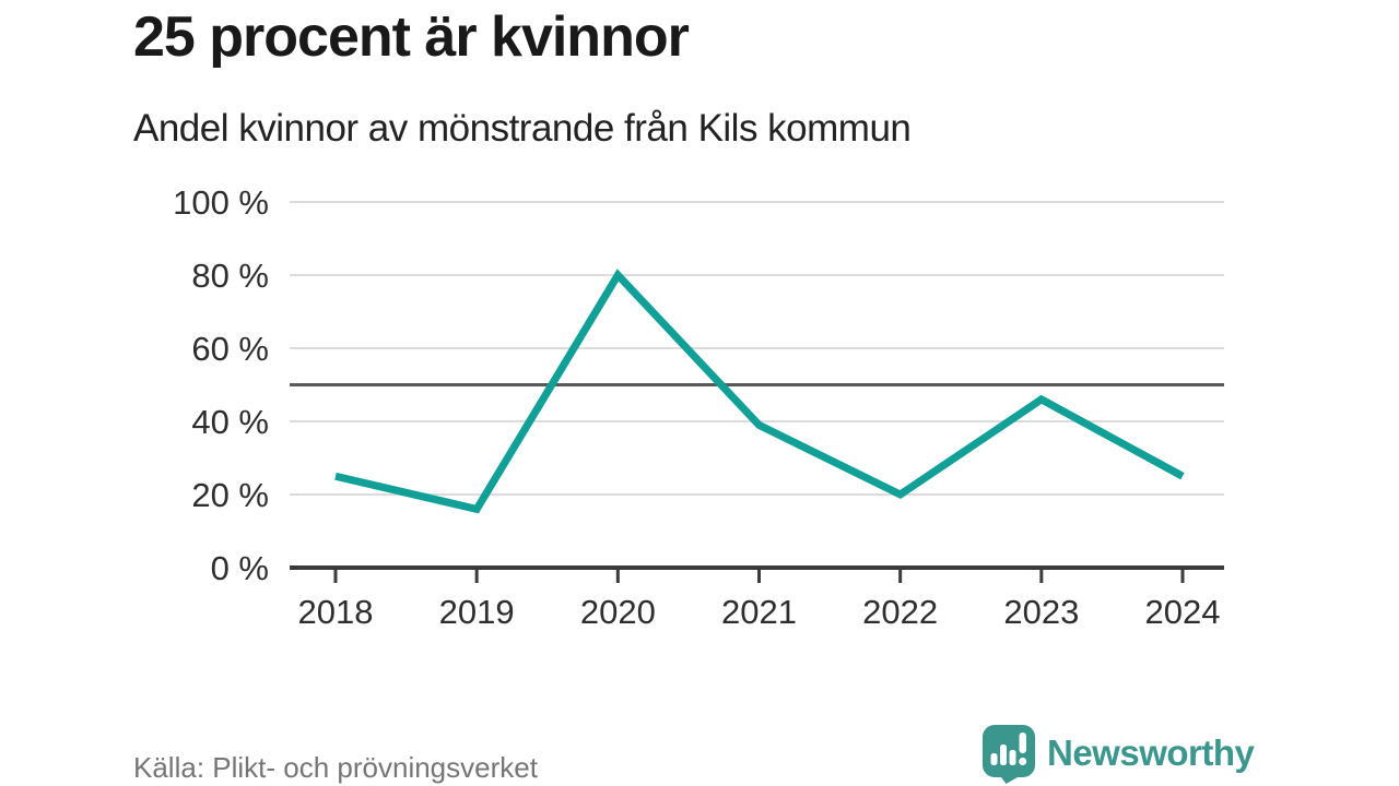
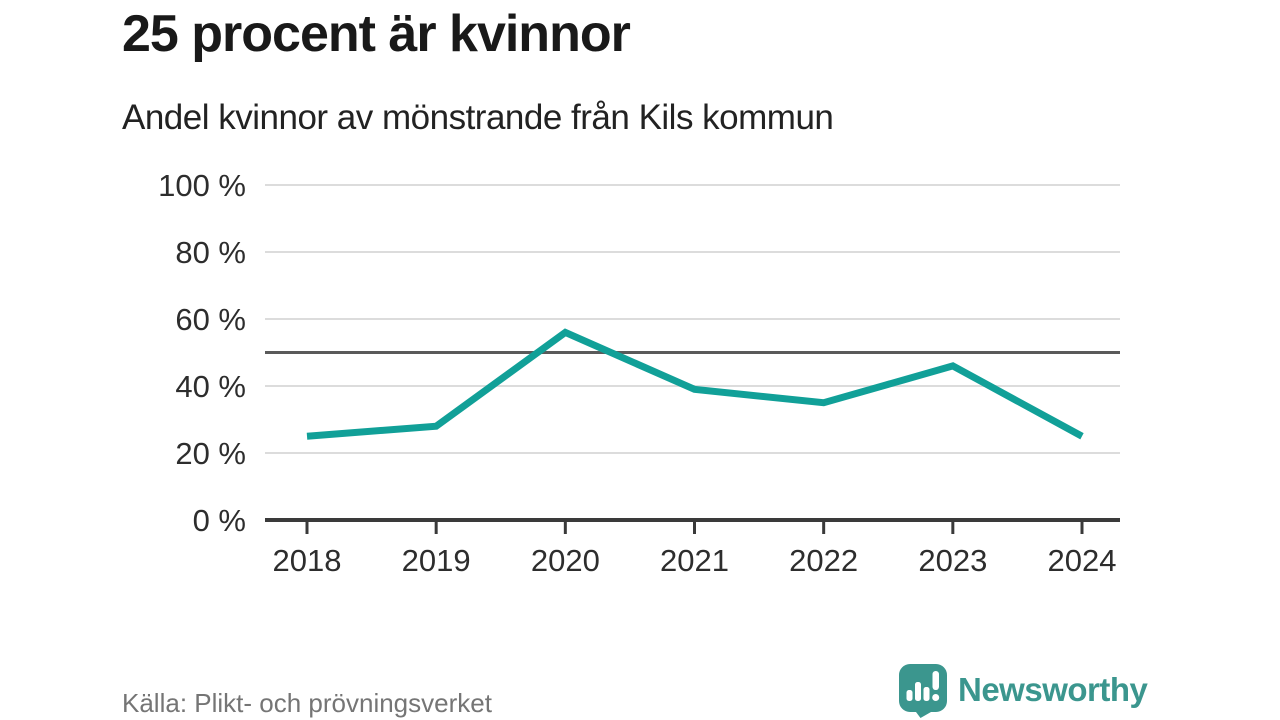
2019: 16% -> 28%
2020: 80% -> 56%
2022: 20% -> 35%
